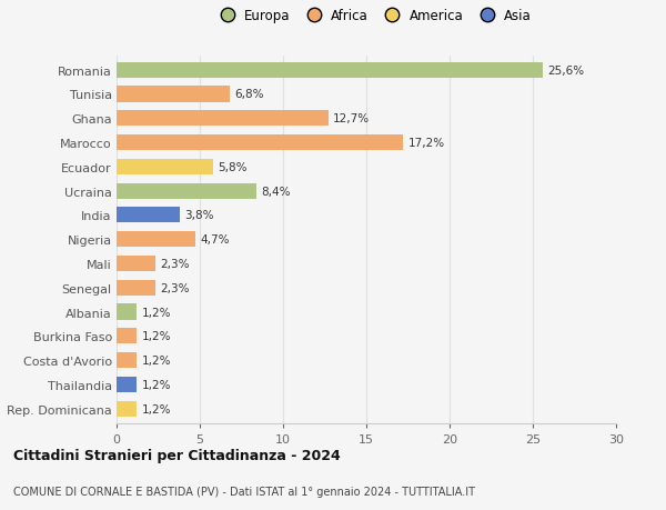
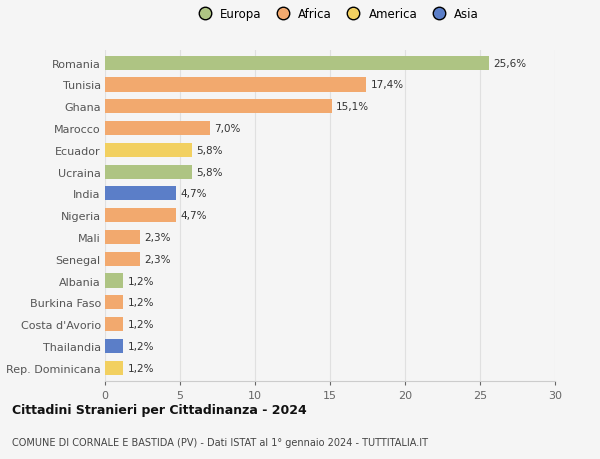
Tunisia: 6,8% -> 17,4%
Ghana: 12,7% -> 15,1%
Marocco: 17,2% -> 7,0%
Ucraina: 8,4% -> 5,8%
India: 3,8% -> 4,7%
